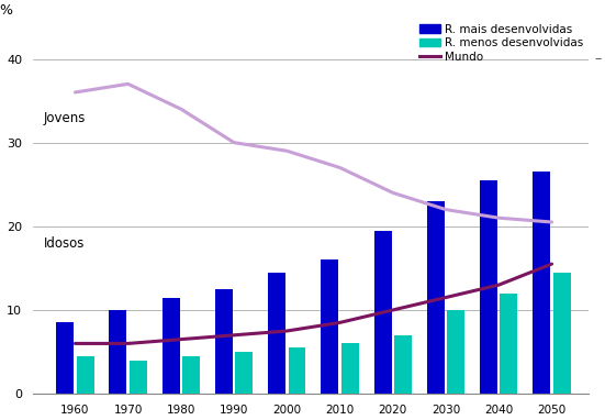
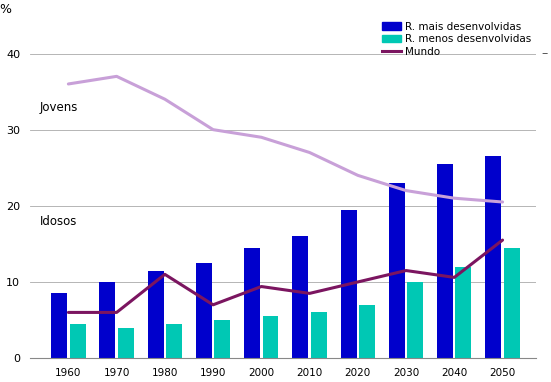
Mundo/1980: 6.5 -> 11.0
Mundo/2000: 7.5 -> 9.4
Mundo/2040: 13.0 -> 10.6
